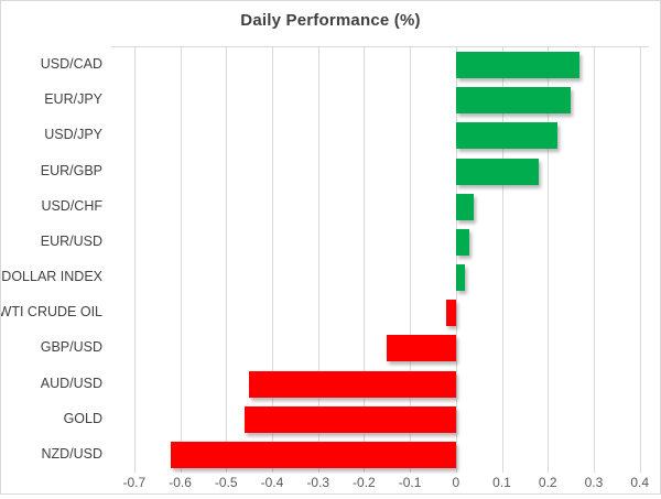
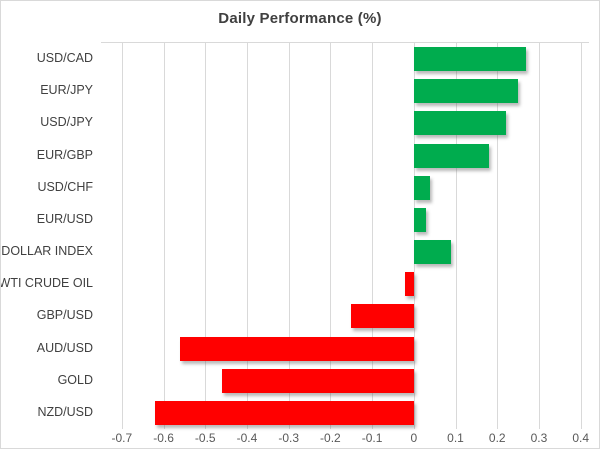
DOLLAR INDEX: 0.02 -> 0.09
AUD/USD: -0.45 -> -0.56
